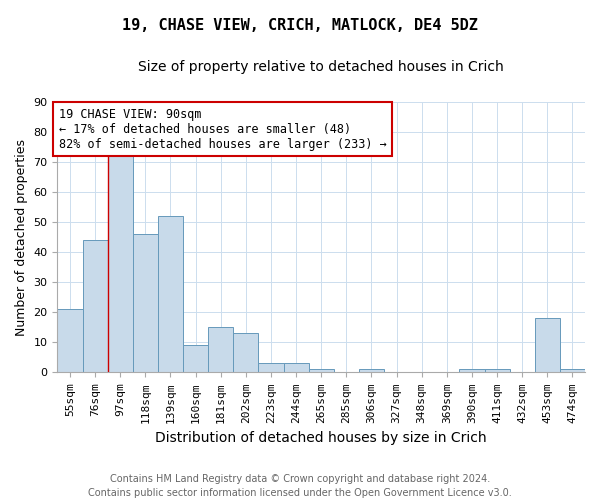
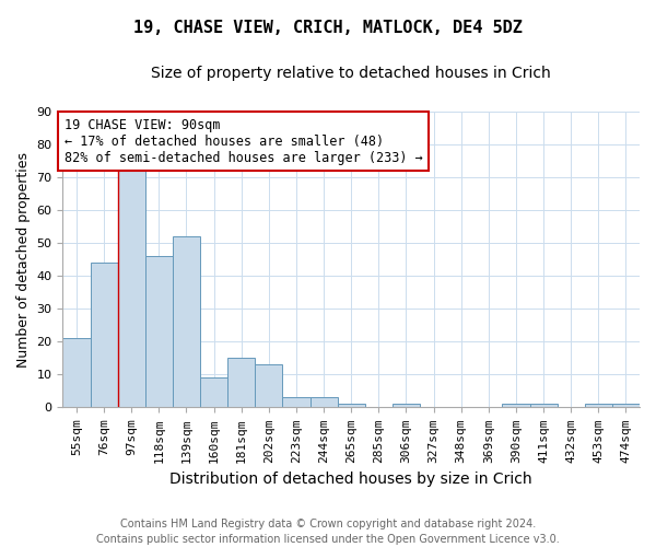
453sqm: 18 -> 1
